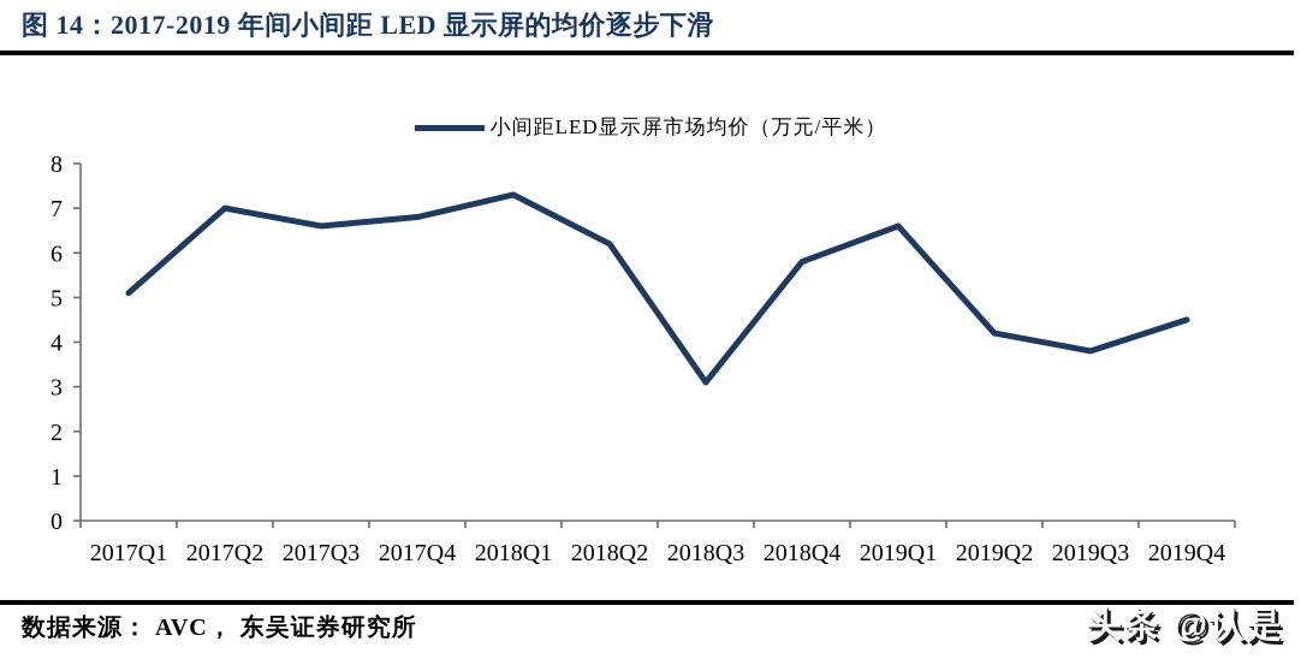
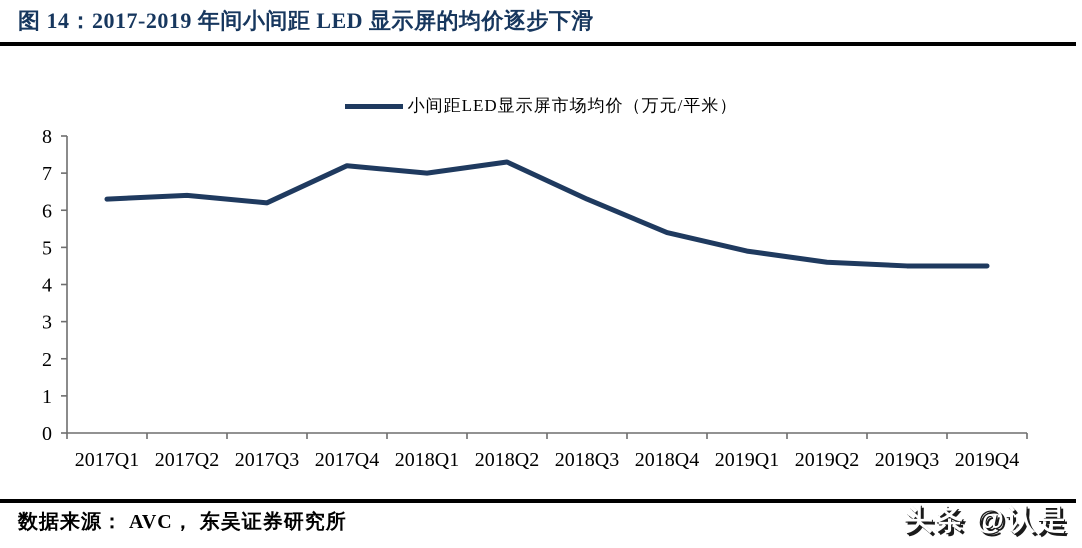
2017Q1: 5.1 -> 6.3
2017Q2: 7.0 -> 6.4
2017Q3: 6.6 -> 6.2
2017Q4: 6.8 -> 7.2
2018Q1: 7.3 -> 7.0
2018Q2: 6.2 -> 7.3
2018Q3: 3.1 -> 6.3
2018Q4: 5.8 -> 5.4
2019Q1: 6.6 -> 4.9
2019Q2: 4.2 -> 4.6
2019Q3: 3.8 -> 4.5
